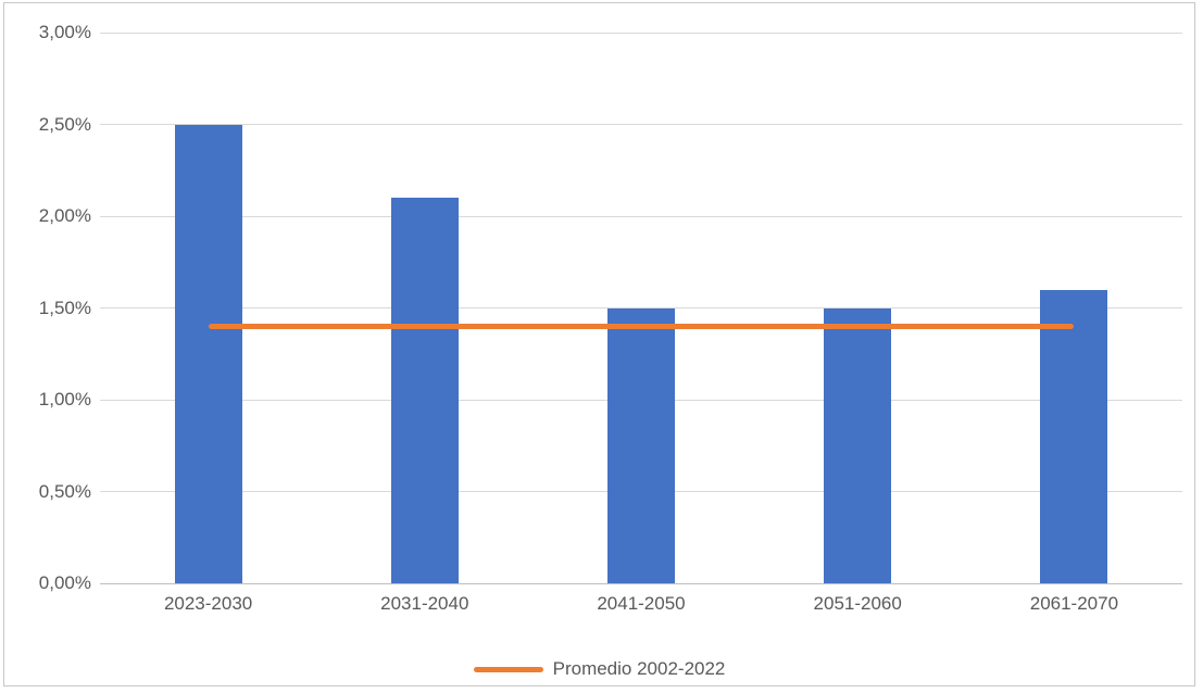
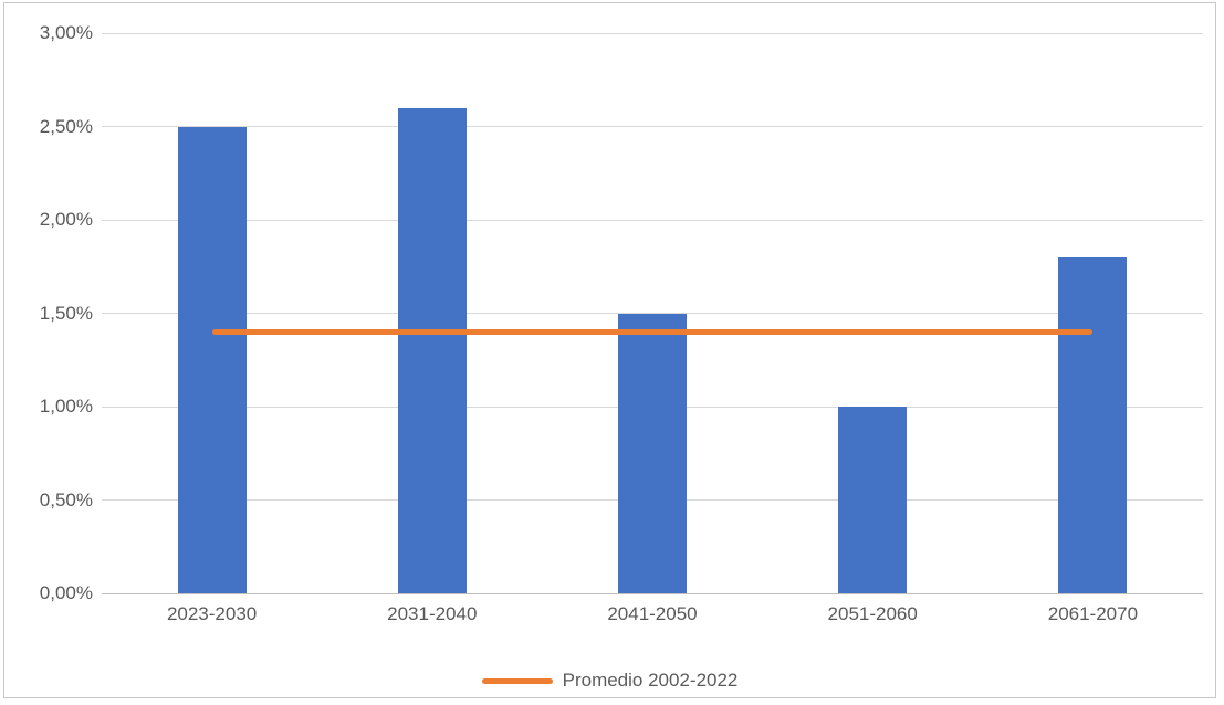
2031-2040: 2,1% -> 2,6%
2051-2060: 1,5% -> 1,0%
2061-2070: 1,6% -> 1,8%
